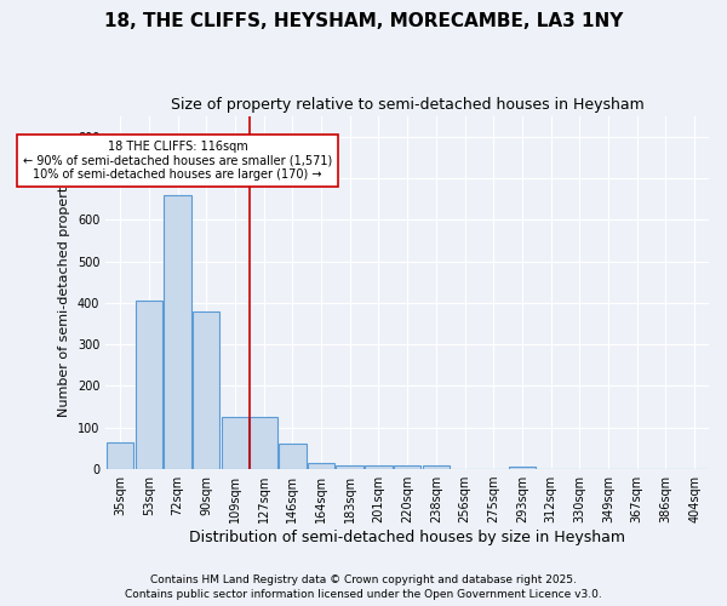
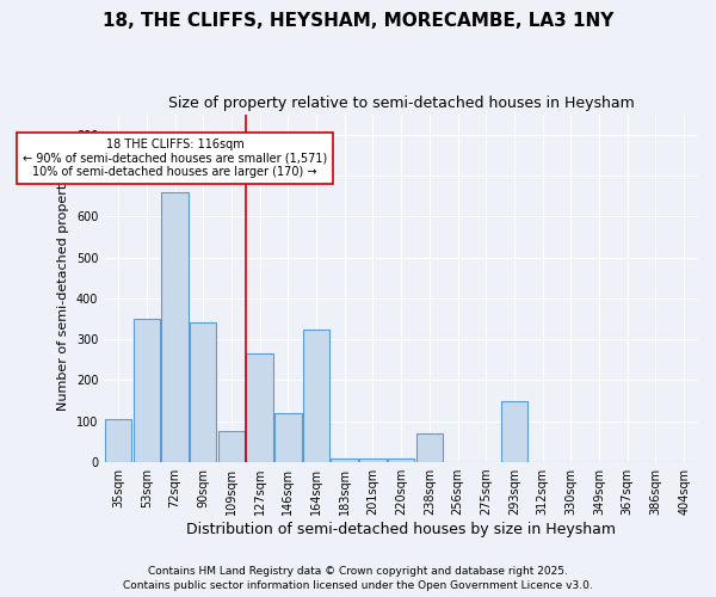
35sqm: 63 -> 105
53sqm: 406 -> 350
90sqm: 380 -> 340
109sqm: 125 -> 75
127sqm: 125 -> 265
146sqm: 62 -> 120
164sqm: 15 -> 325
238sqm: 8 -> 70
293sqm: 6 -> 150
